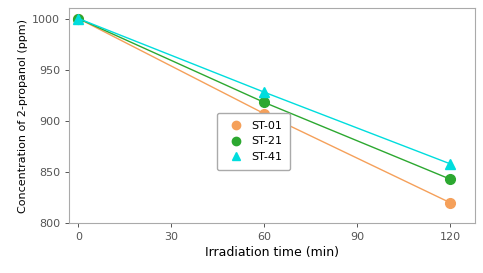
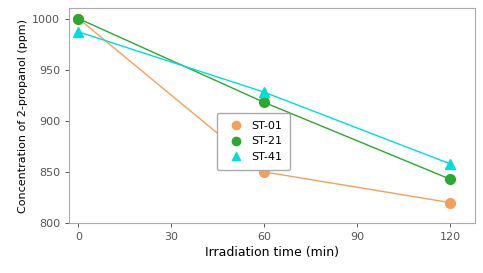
ST-41/0: 1000 -> 987
ST-01/60: 907 -> 850
